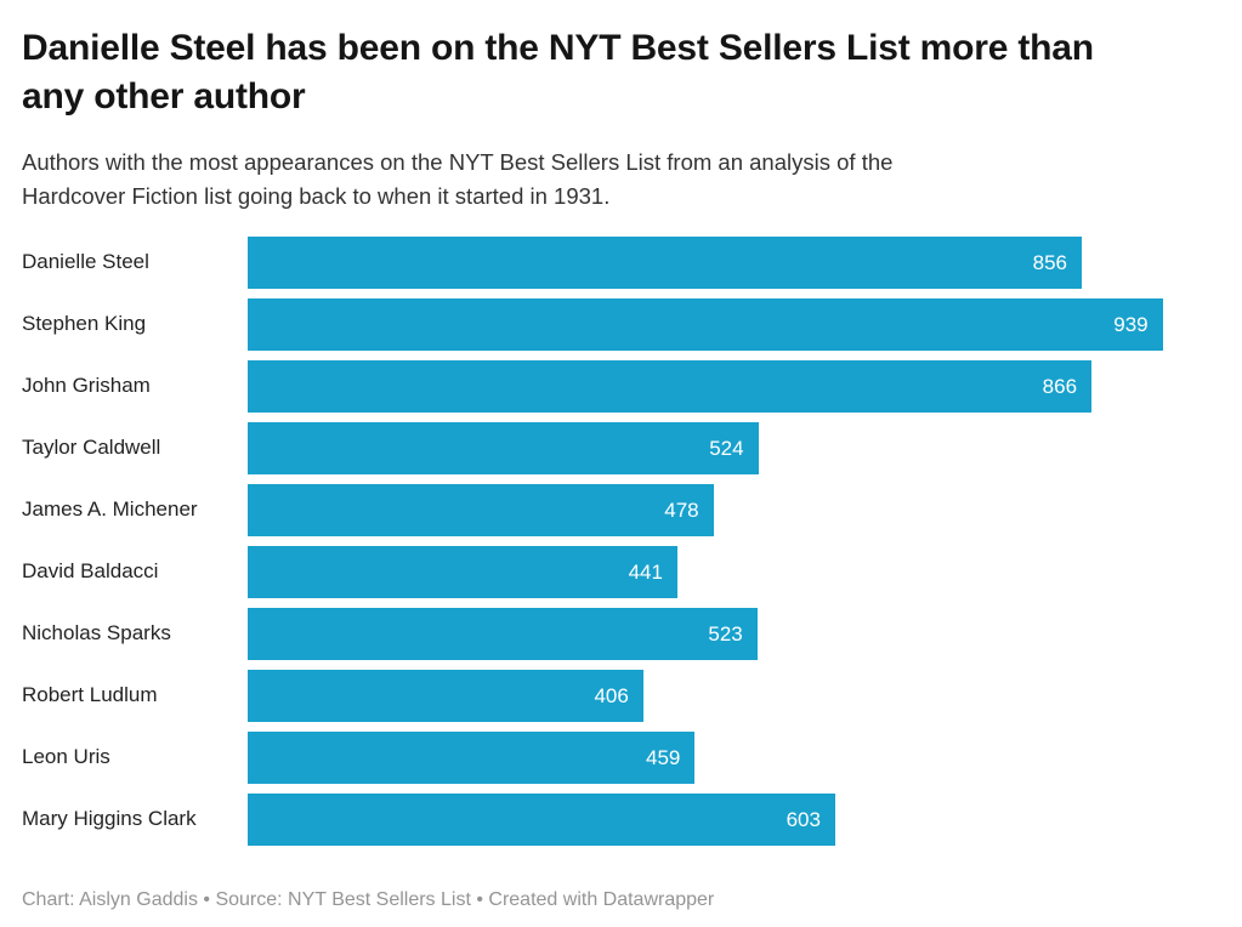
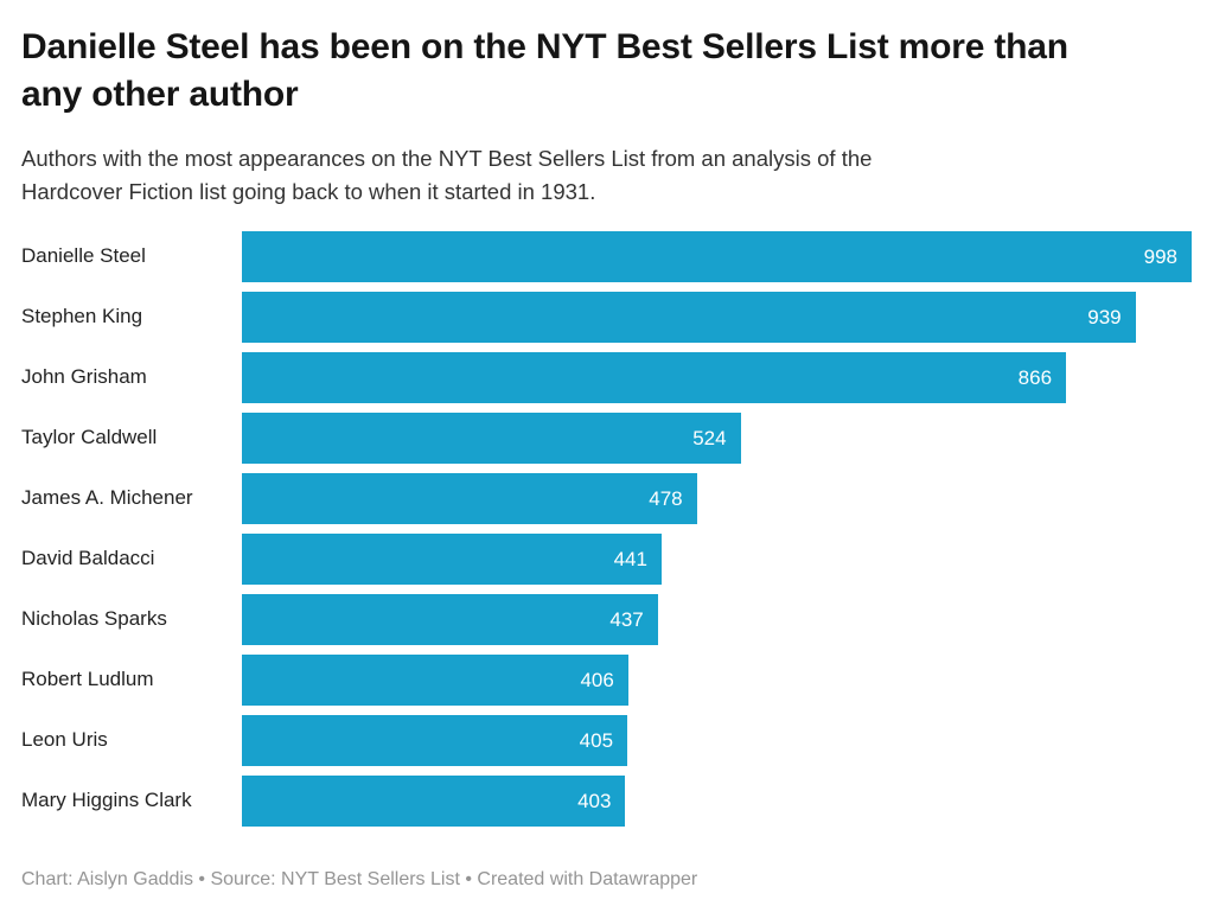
Danielle Steel: 856 -> 998
Nicholas Sparks: 523 -> 437
Leon Uris: 459 -> 405
Mary Higgins Clark: 603 -> 403
